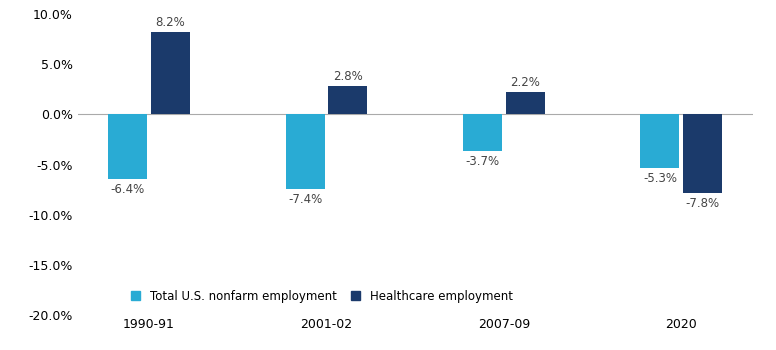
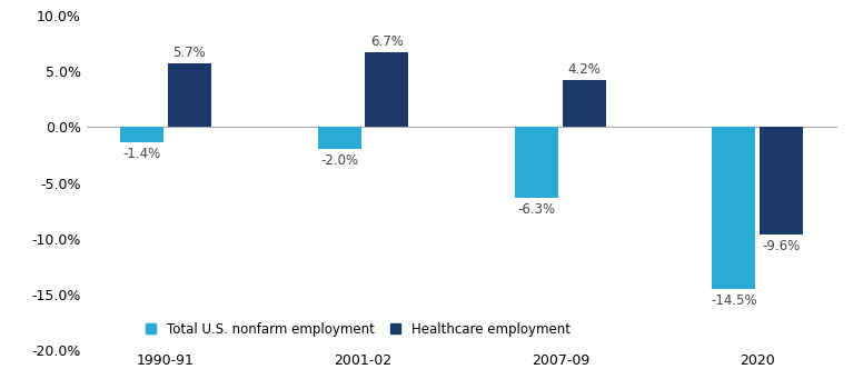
Total U.S. nonfarm employment/1990-91: -6.4% -> -1.4%
Healthcare employment/1990-91: 8.2% -> 5.7%
Total U.S. nonfarm employment/2001-02: -7.4% -> -2.0%
Healthcare employment/2001-02: 2.8% -> 6.7%
Total U.S. nonfarm employment/2007-09: -3.7% -> -6.3%
Healthcare employment/2007-09: 2.2% -> 4.2%
Total U.S. nonfarm employment/2020: -5.3% -> -14.5%
Healthcare employment/2020: -7.8% -> -9.6%
